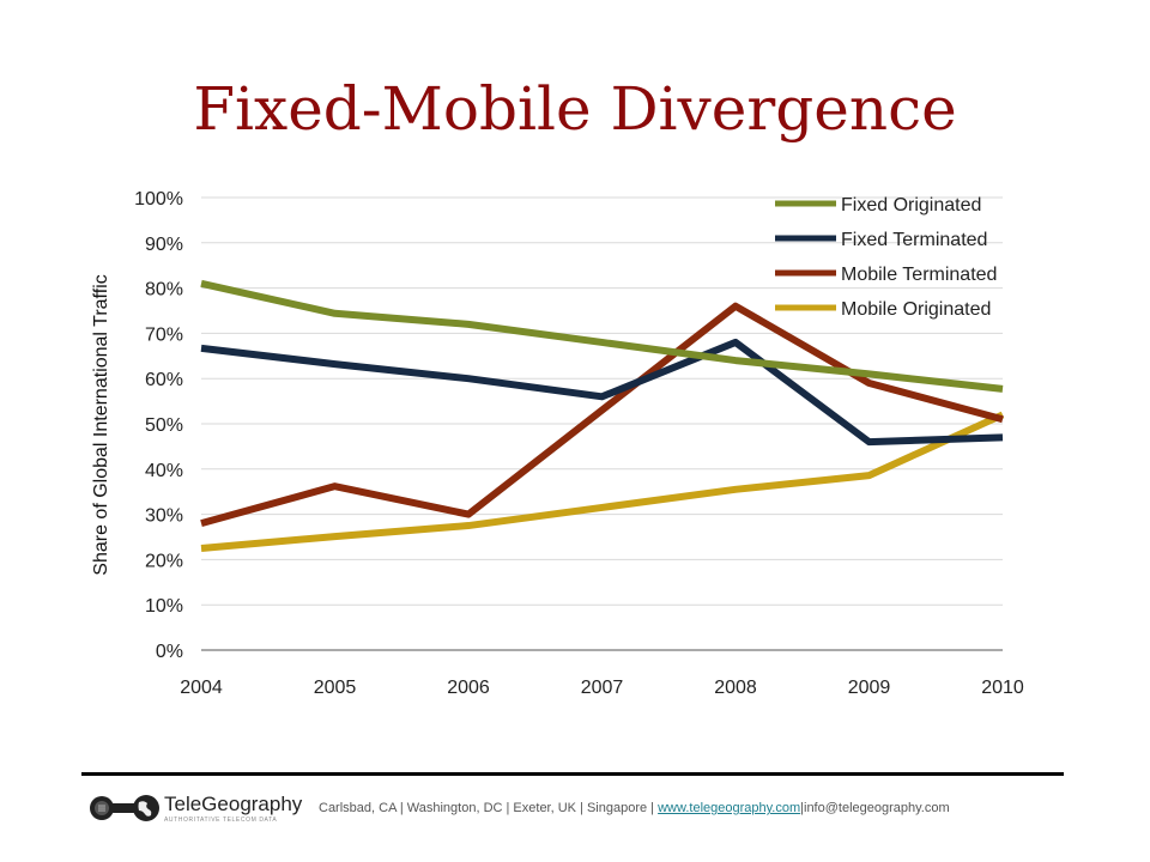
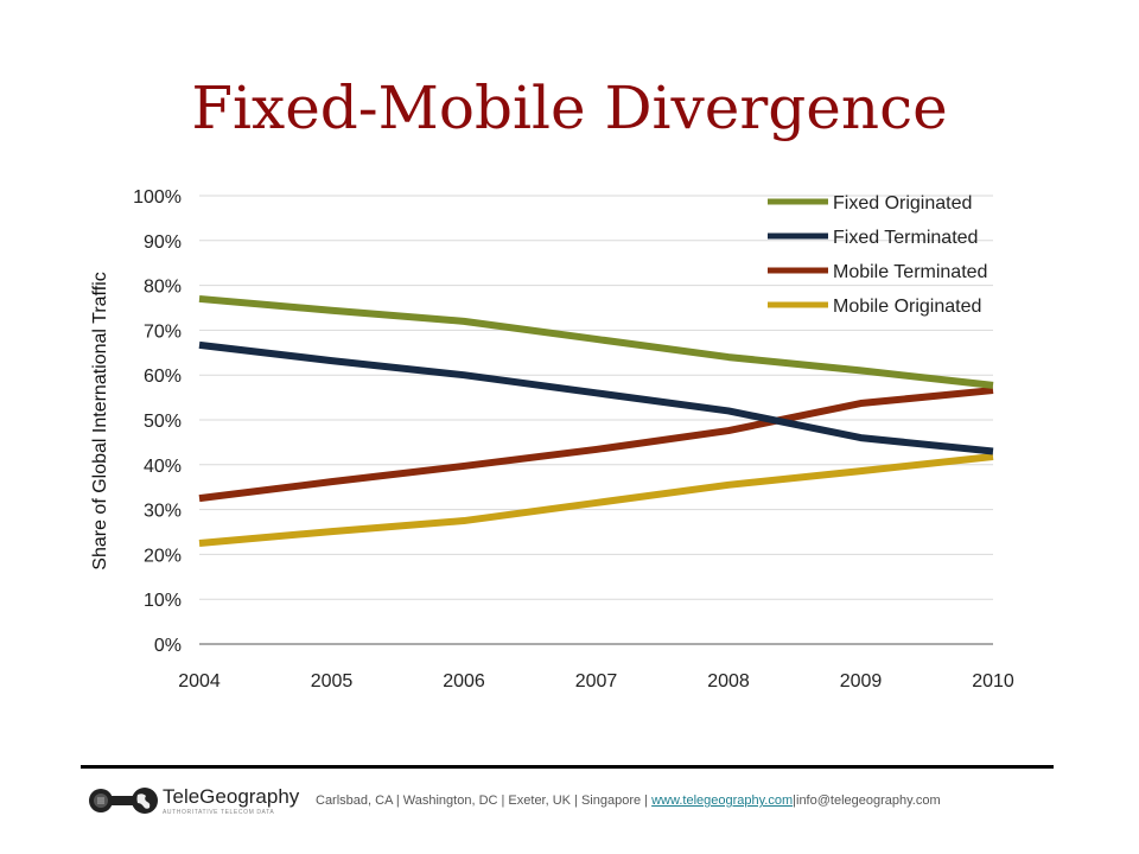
Fixed Originated/2004: 81% -> 77%
Mobile Terminated/2004: 28% -> 32%
Mobile Terminated/2006: 30% -> 40%
Mobile Terminated/2007: 53% -> 43%
Fixed Terminated/2008: 68% -> 52%
Mobile Terminated/2008: 76% -> 48%
Mobile Terminated/2009: 59% -> 54%
Fixed Terminated/2010: 47% -> 43%
Mobile Terminated/2010: 51% -> 57%
Mobile Originated/2010: 52% -> 42%
